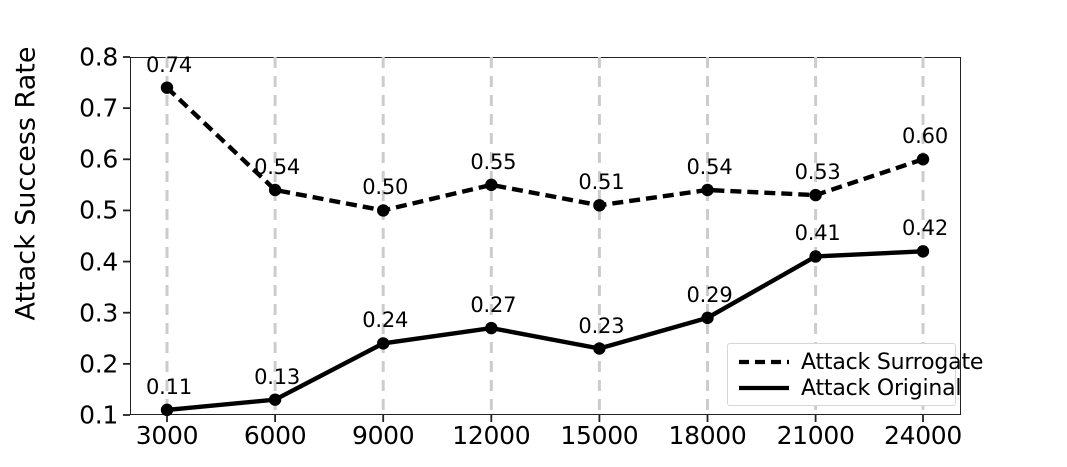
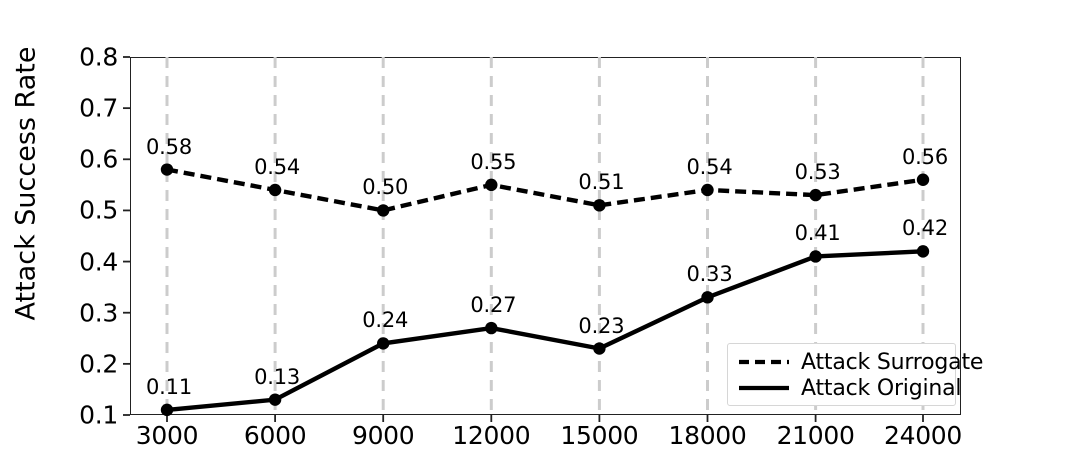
Attack Surrogate/3000: 0.74 -> 0.58
Attack Original/18000: 0.29 -> 0.33
Attack Surrogate/24000: 0.60 -> 0.56
